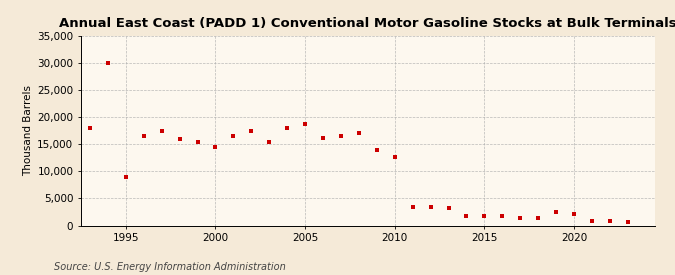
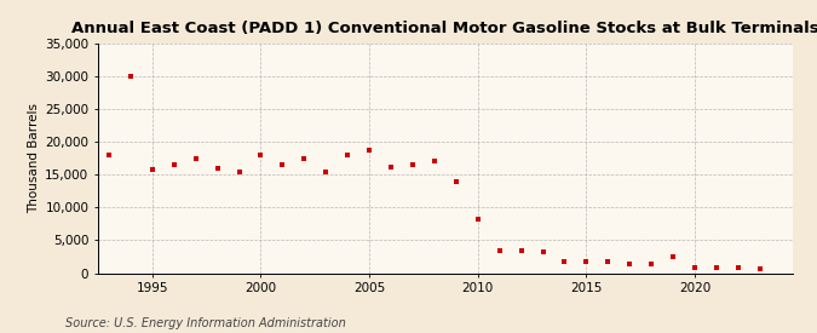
1995: 9,000 -> 15,800
2000: 14,400 -> 18,000
2010: 12,600 -> 8,200
2020: 2,200 -> 900
